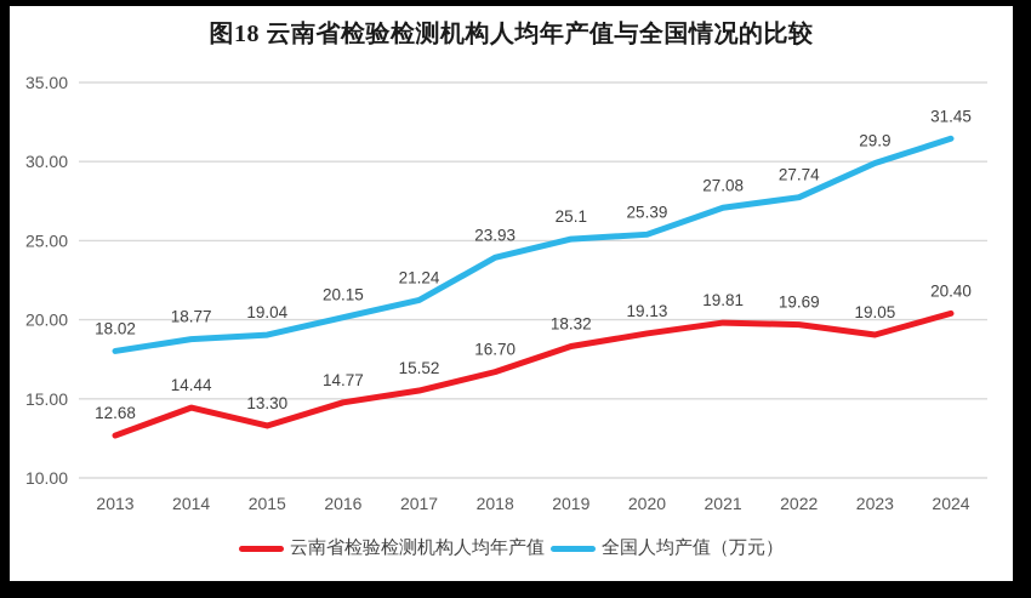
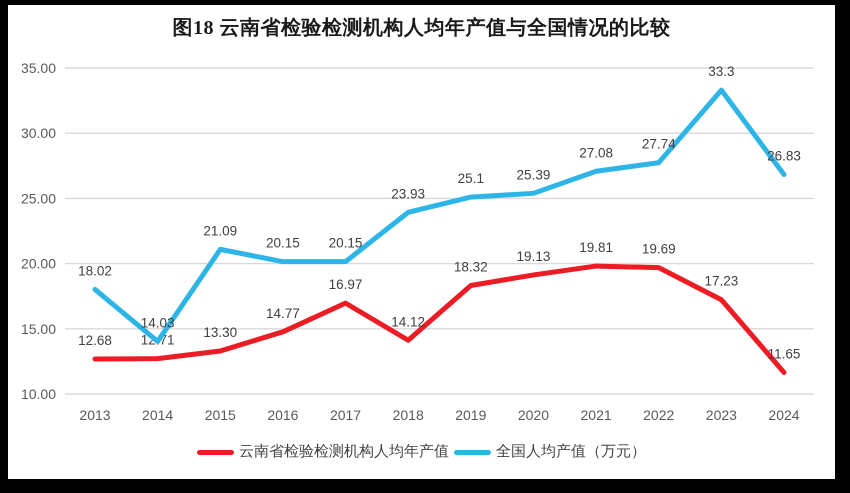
云南省检验检测机构人均年产值/2014: 14.44 -> 12.71
全国人均产值（万元）/2014: 18.77 -> 14.03
全国人均产值（万元）/2015: 19.04 -> 21.09
云南省检验检测机构人均年产值/2017: 15.52 -> 16.97
全国人均产值（万元）/2017: 21.24 -> 20.15
云南省检验检测机构人均年产值/2018: 16.70 -> 14.12
云南省检验检测机构人均年产值/2023: 19.05 -> 17.23
全国人均产值（万元）/2023: 29.9 -> 33.3
云南省检验检测机构人均年产值/2024: 20.40 -> 11.65
全国人均产值（万元）/2024: 31.45 -> 26.83
